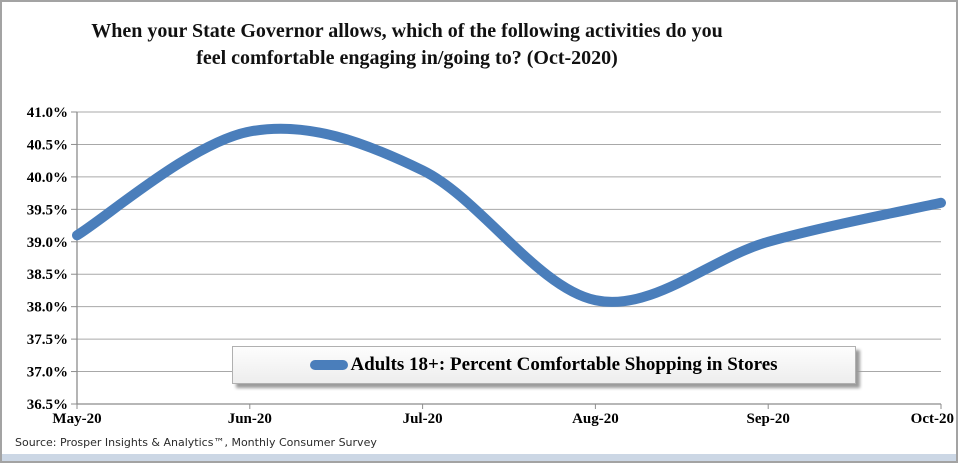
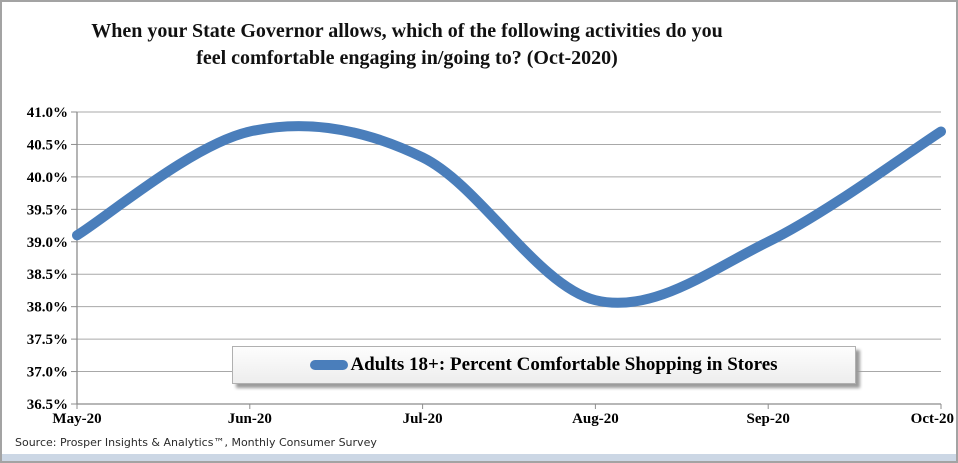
Jul-20: 40.1% -> 40.3%
Oct-20: 39.6% -> 40.7%
